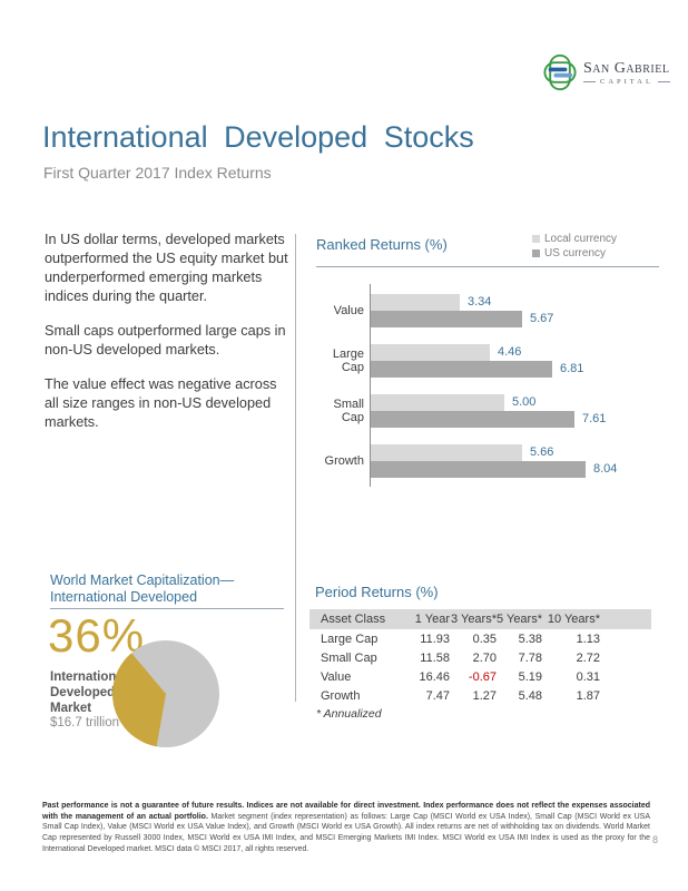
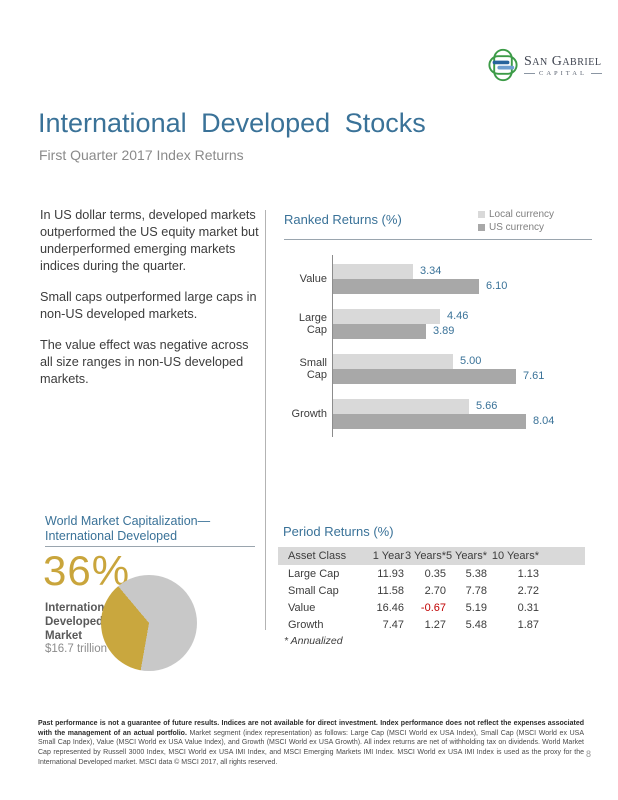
Ranked Returns (%)/US currency/Value: 5.67 -> 6.10
Ranked Returns (%)/US currency/Large Cap: 6.81 -> 3.89
